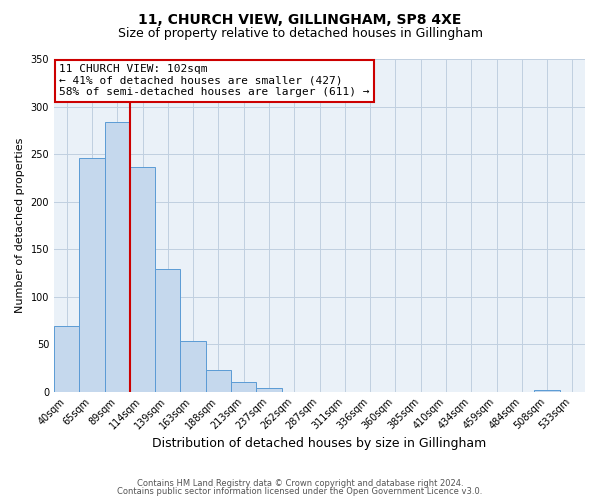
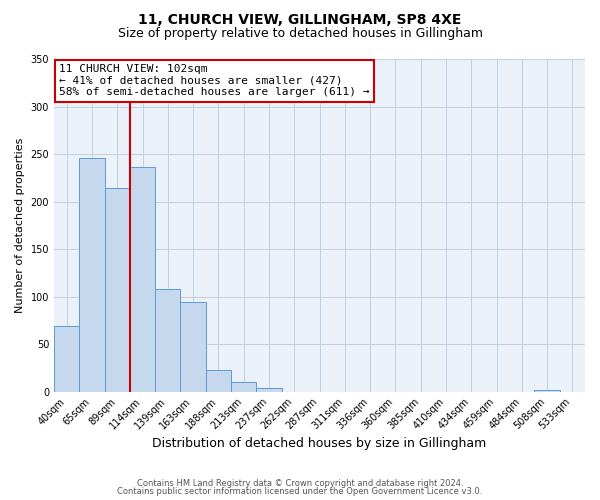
89sqm: 284 -> 214
139sqm: 129 -> 108
163sqm: 53 -> 94
